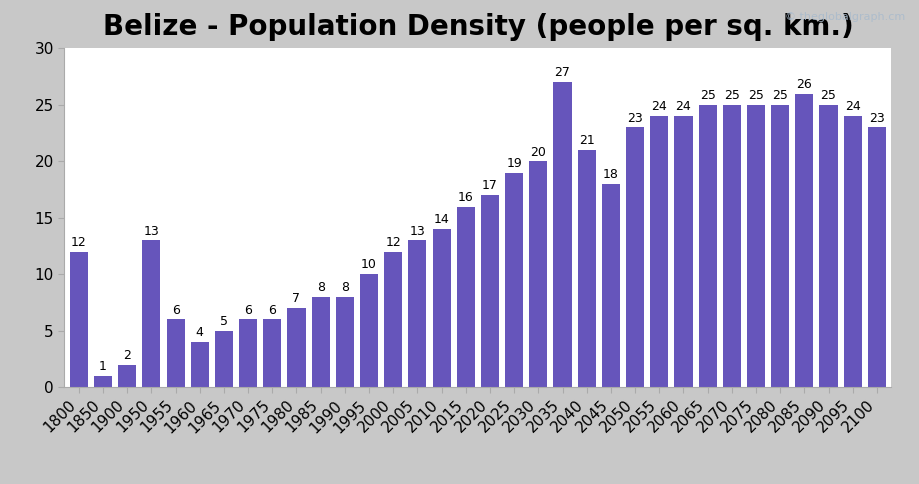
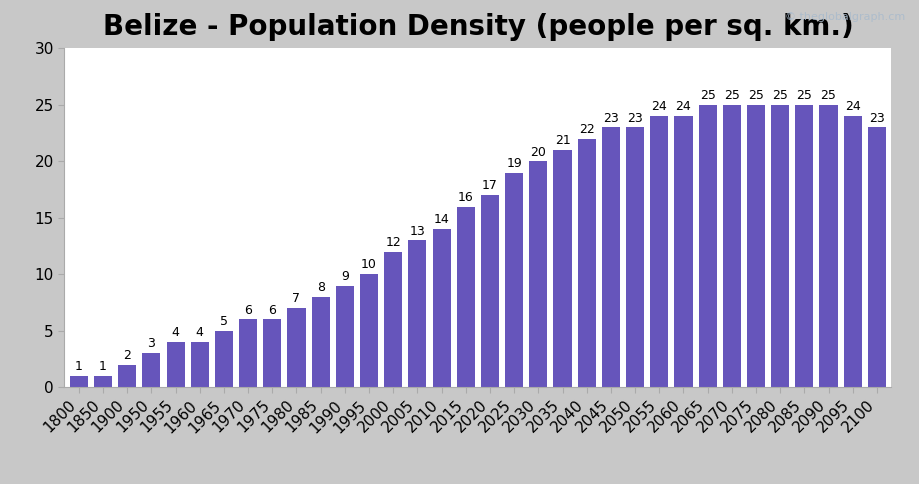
1800: 12 -> 1
1950: 13 -> 3
1955: 6 -> 4
1990: 8 -> 9
2035: 27 -> 21
2040: 21 -> 22
2045: 18 -> 23
2085: 26 -> 25
